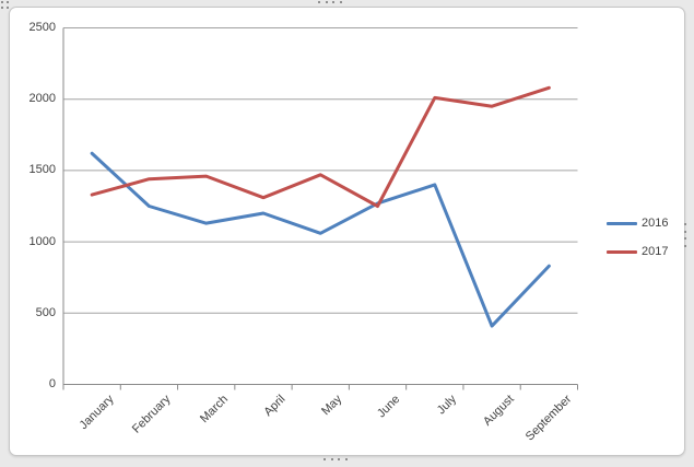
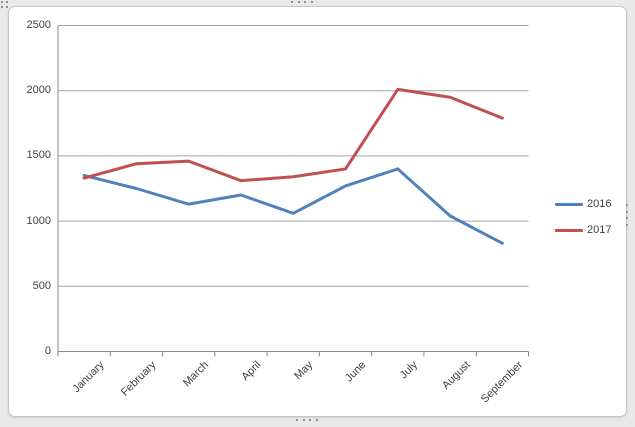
2016/January: 1620 -> 1350
2017/May: 1470 -> 1340
2017/June: 1250 -> 1400
2016/August: 410 -> 1040
2017/September: 2080 -> 1790
